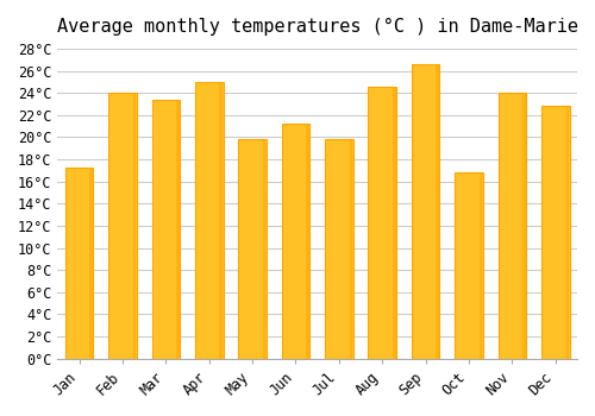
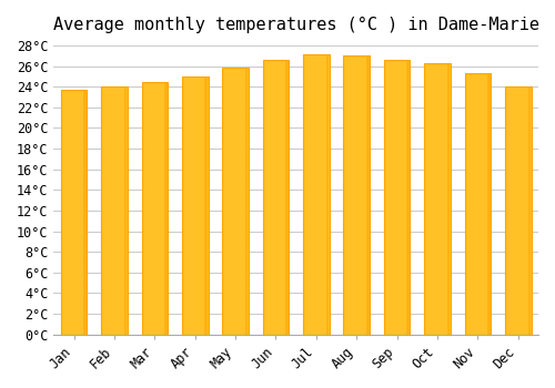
Jan: 17.2°C -> 23.7°C
Mar: 23.4°C -> 24.4°C
May: 19.8°C -> 25.8°C
Jun: 21.2°C -> 26.6°C
Jul: 19.8°C -> 27.1°C
Aug: 24.6°C -> 27.0°C
Oct: 16.8°C -> 26.3°C
Nov: 24.0°C -> 25.3°C
Dec: 22.8°C -> 24.0°C
